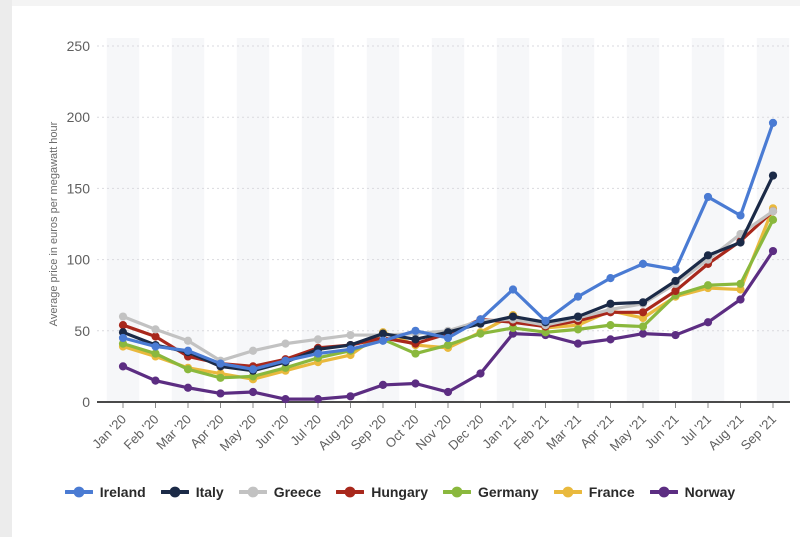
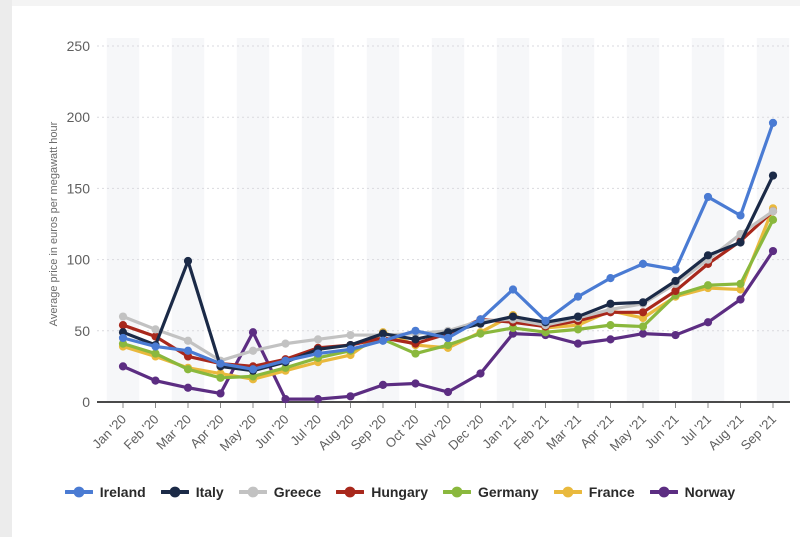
Italy/Mar '20: 35 -> 99
Norway/May '20: 7 -> 49
